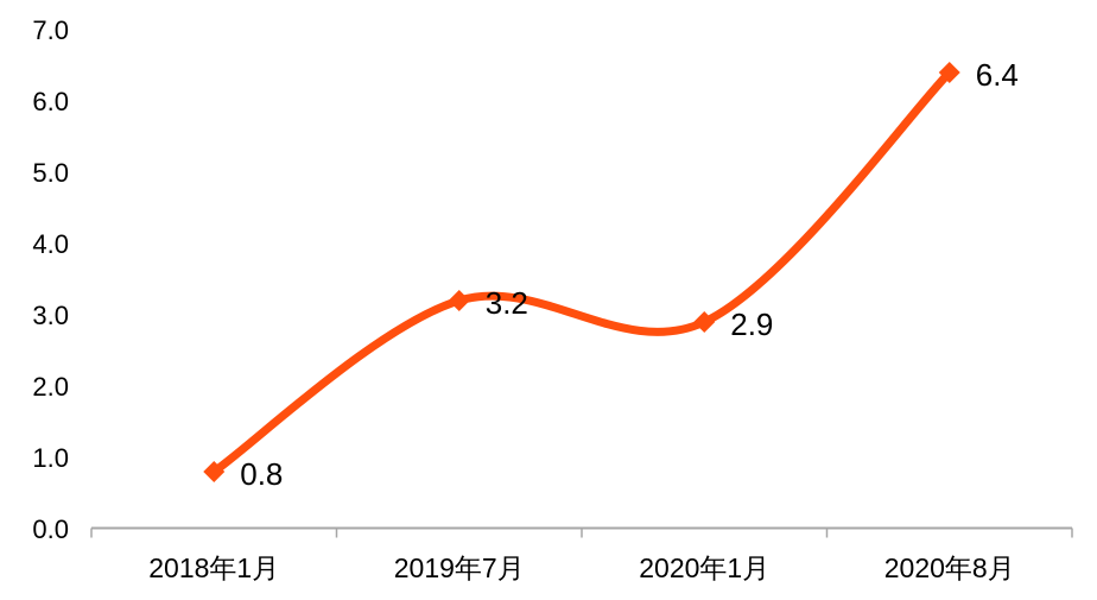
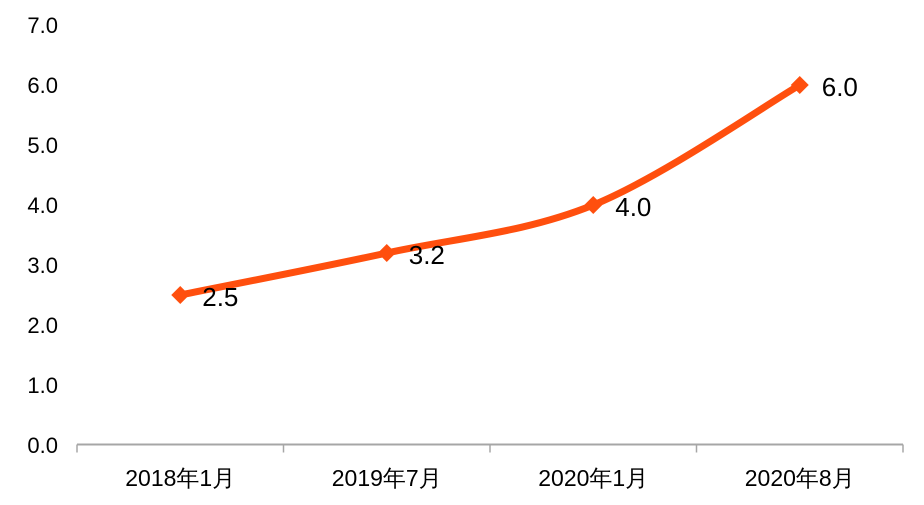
2018年1月: 0.8 -> 2.5
2020年1月: 2.9 -> 4.0
2020年8月: 6.4 -> 6.0
